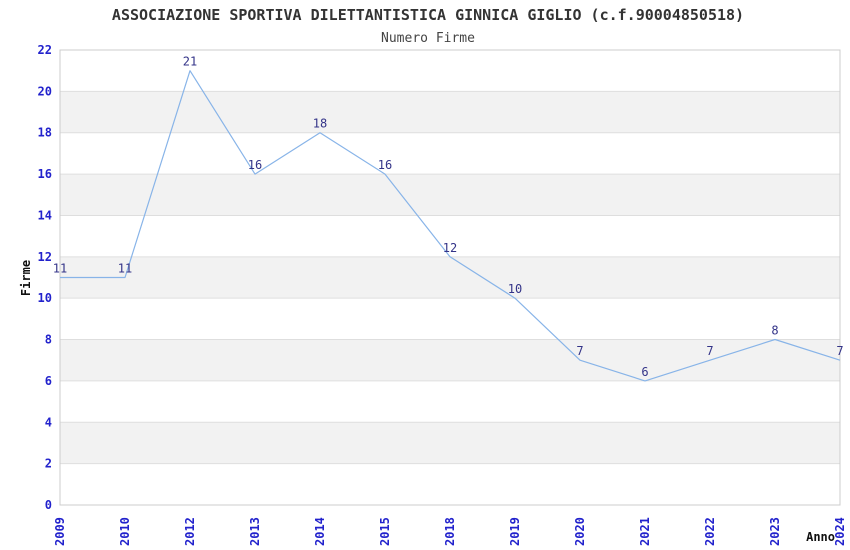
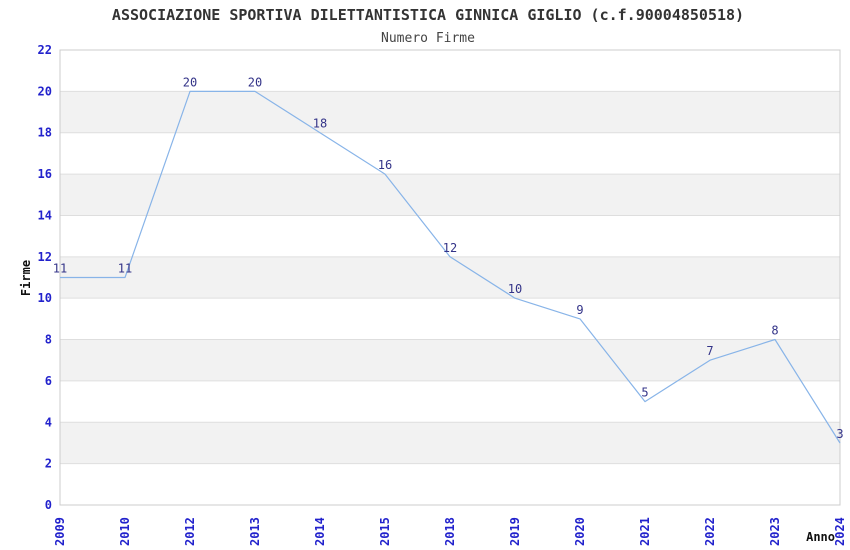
2012: 21 -> 20
2013: 16 -> 20
2020: 7 -> 9
2021: 6 -> 5
2024: 7 -> 3
